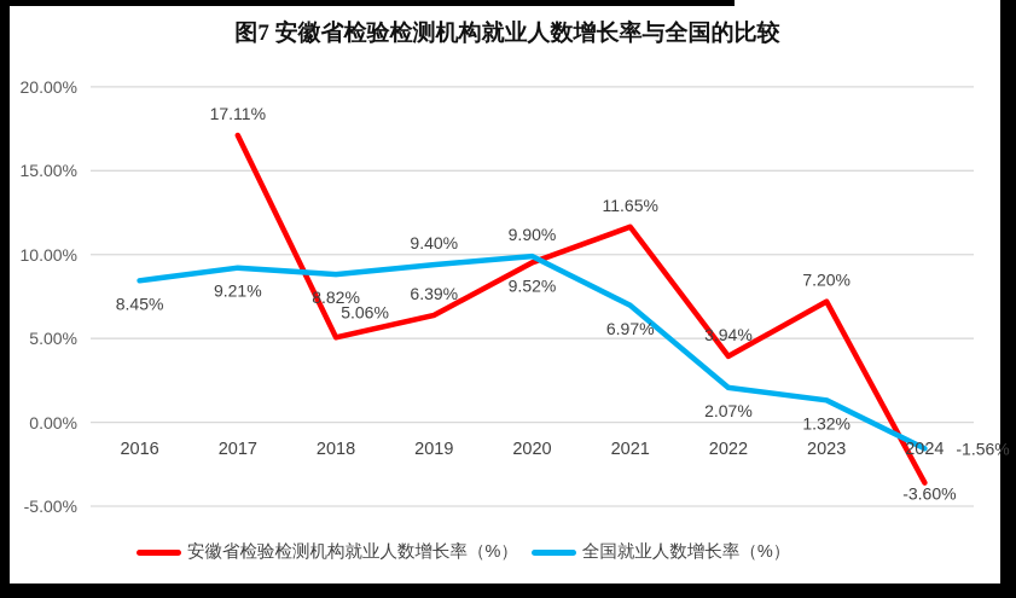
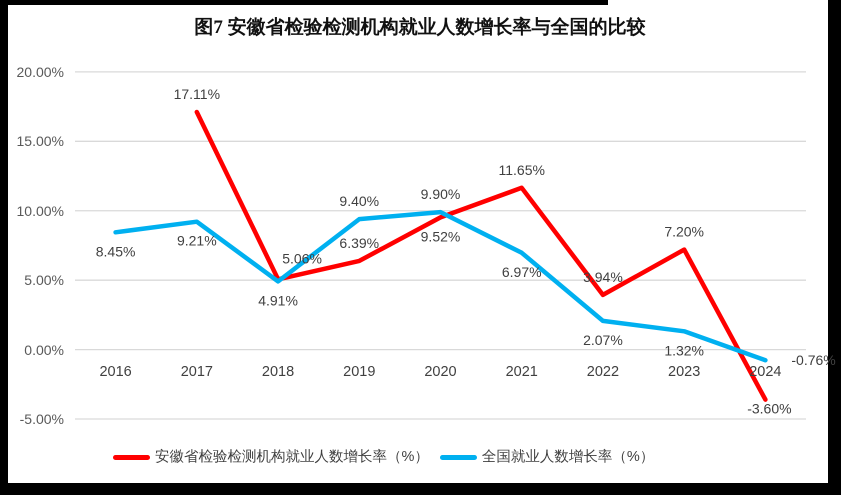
全国就业人数增长率（%）/2018: 8.82% -> 4.91%
全国就业人数增长率（%）/2024: -1.56% -> -0.76%
